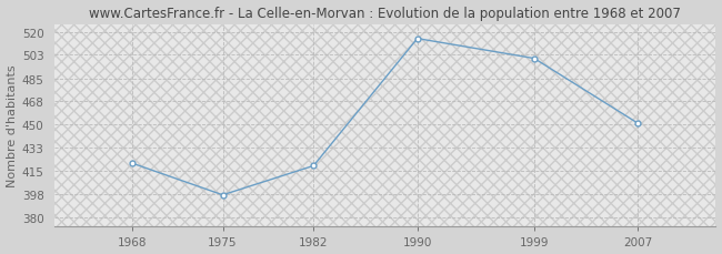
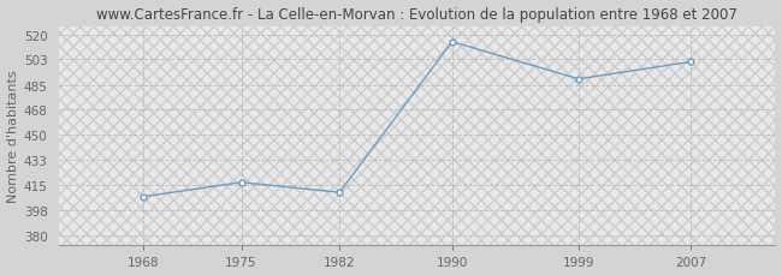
1968: 421 -> 407
1975: 397 -> 417
1982: 419 -> 410
1999: 500 -> 489
2007: 451 -> 501
